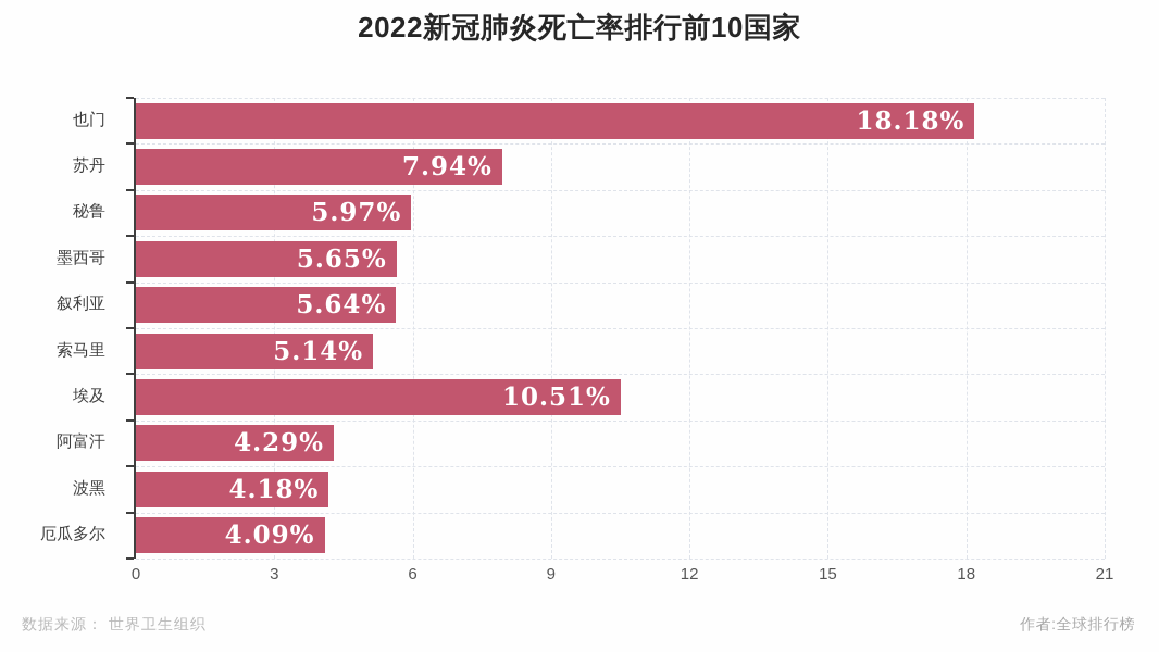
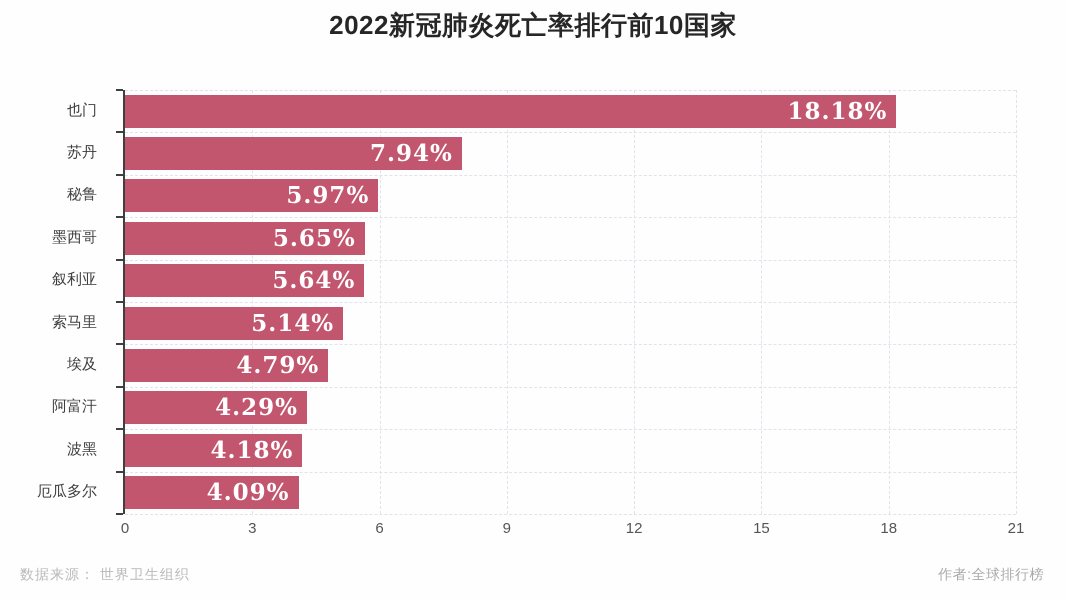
埃及: 10.51% -> 4.79%
